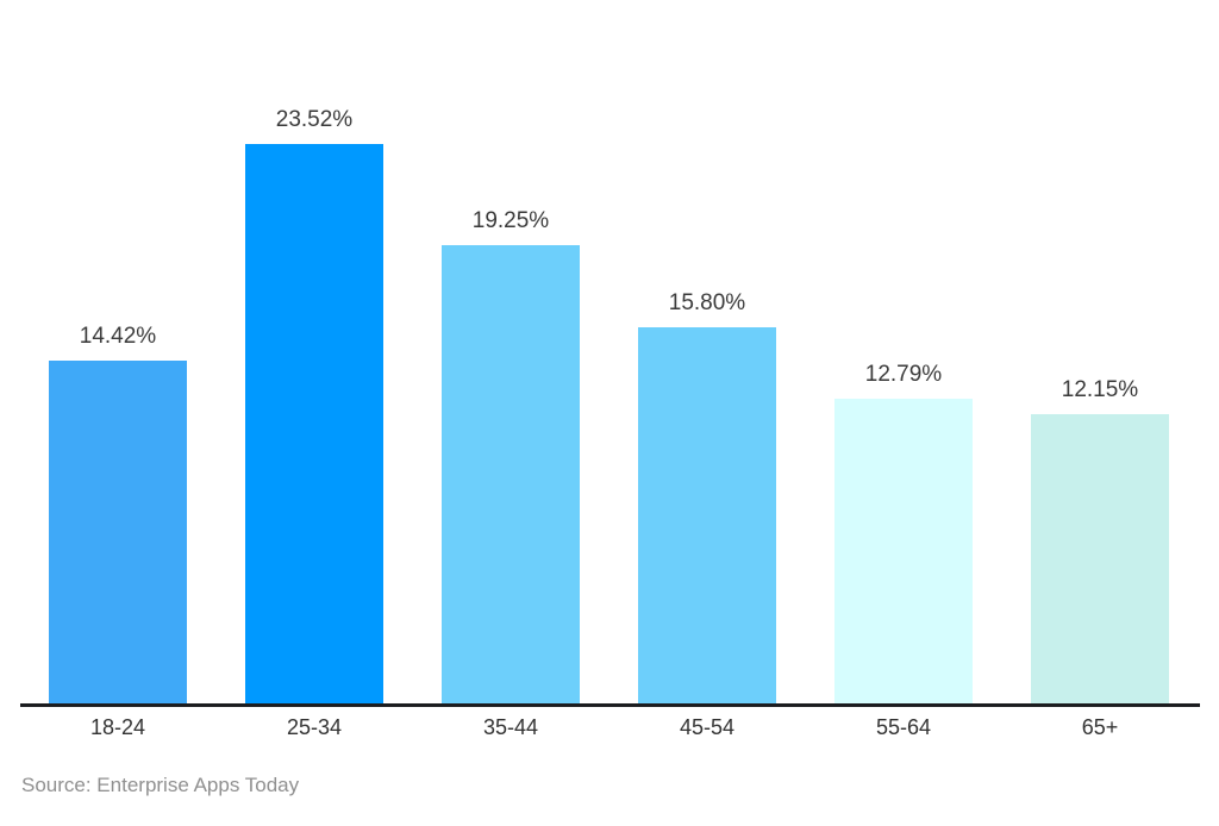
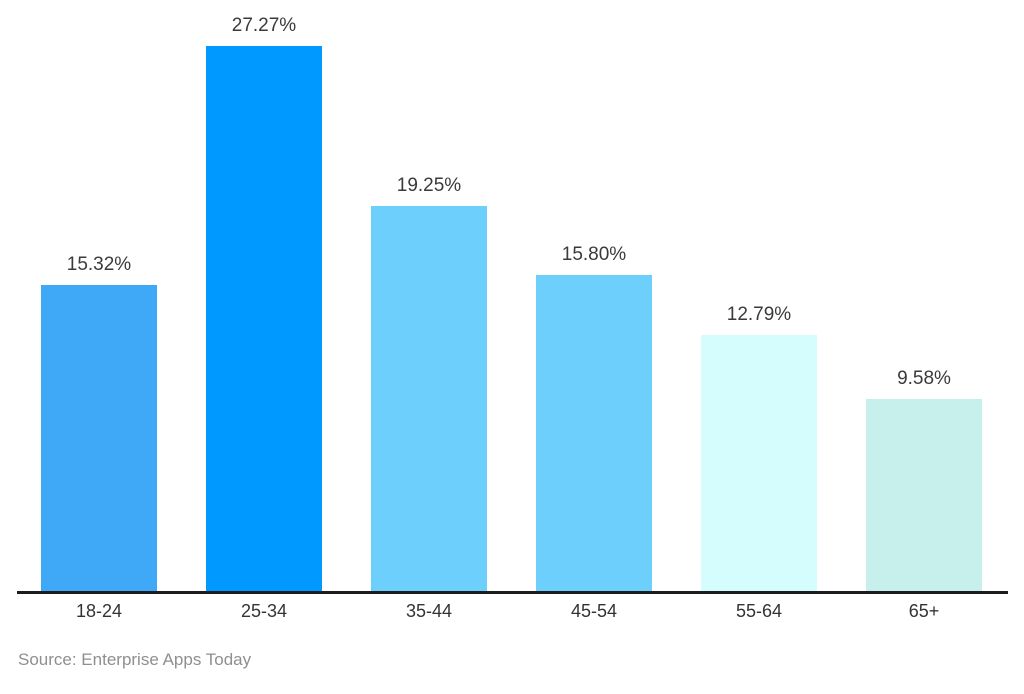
18-24: 14.42% -> 15.32%
25-34: 23.52% -> 27.27%
65+: 12.15% -> 9.58%
